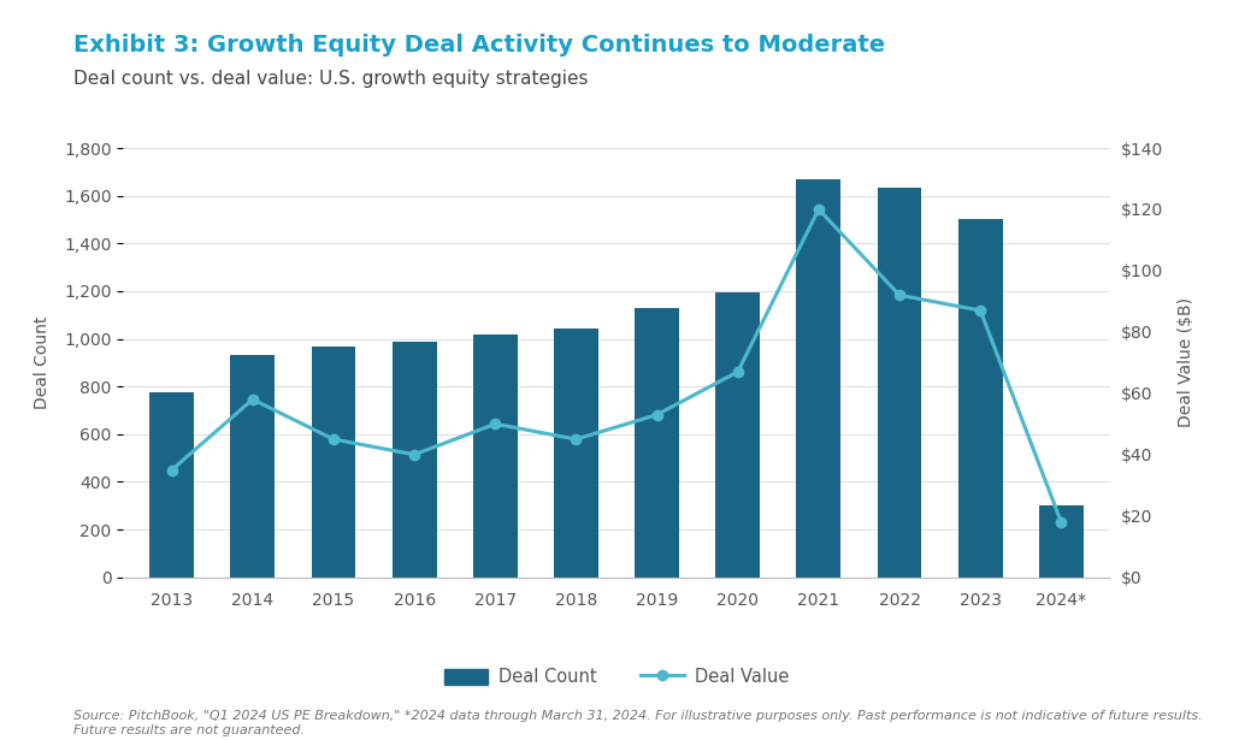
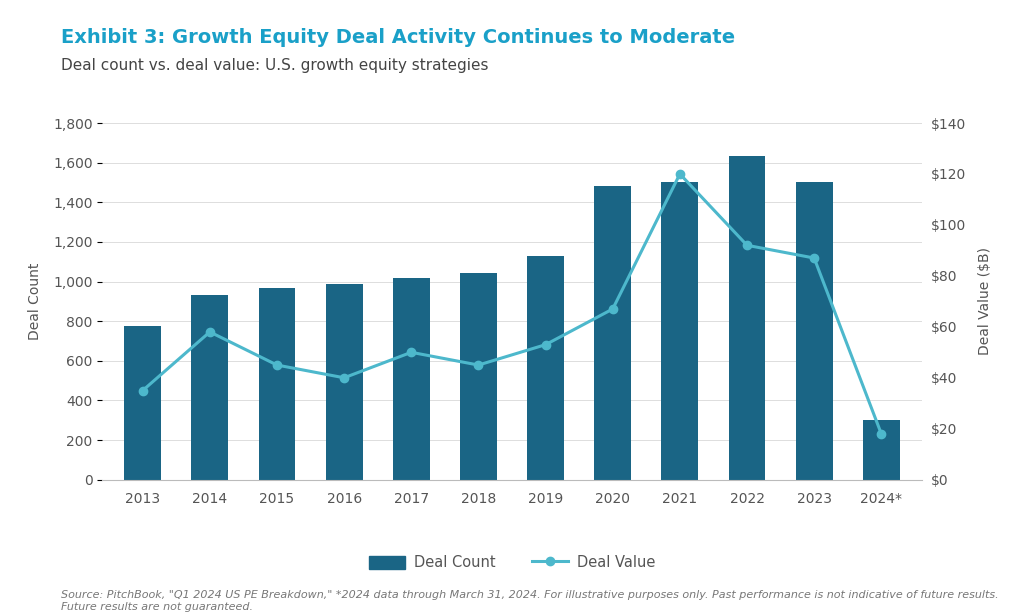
Deal Count/2020: 1,200 -> 1,480
Deal Count/2021: 1,670 -> 1,500
